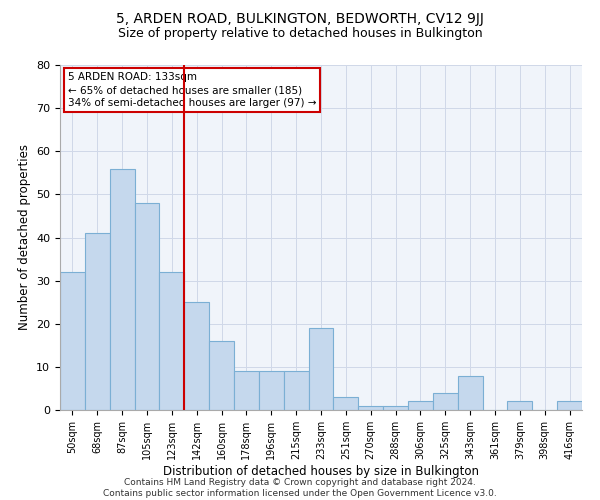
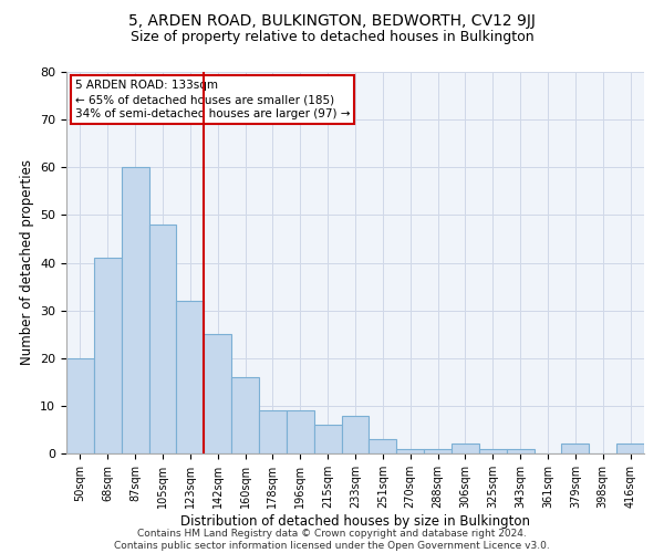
50sqm: 32 -> 20
87sqm: 56 -> 60
215sqm: 9 -> 6
233sqm: 19 -> 8
325sqm: 4 -> 1
343sqm: 8 -> 1
